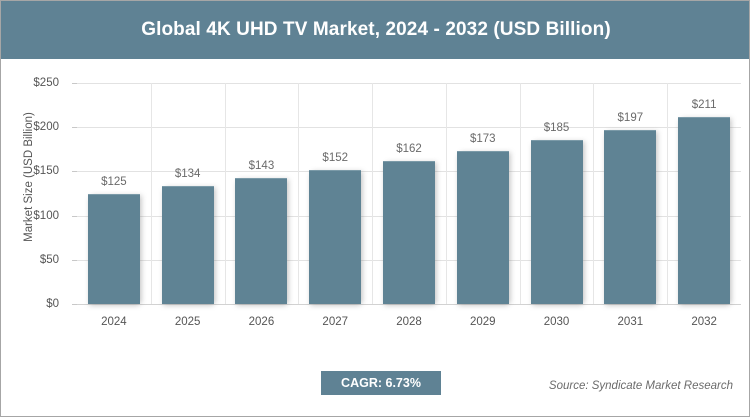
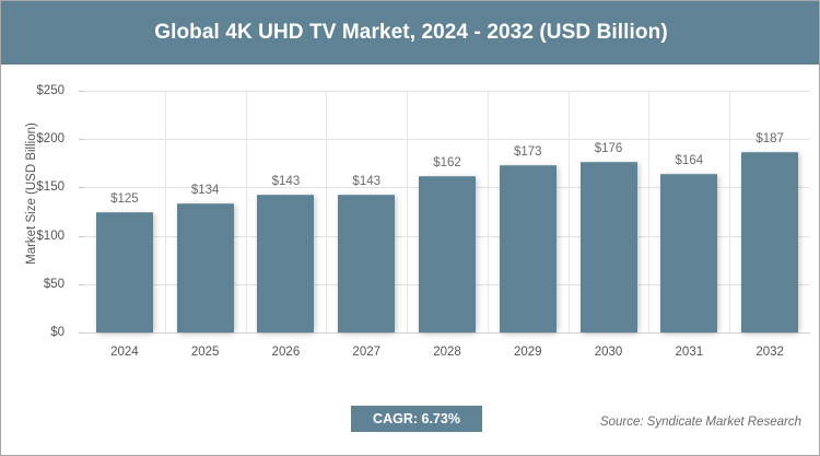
2027: $152 -> $143
2030: $185 -> $176
2031: $197 -> $164
2032: $211 -> $187
